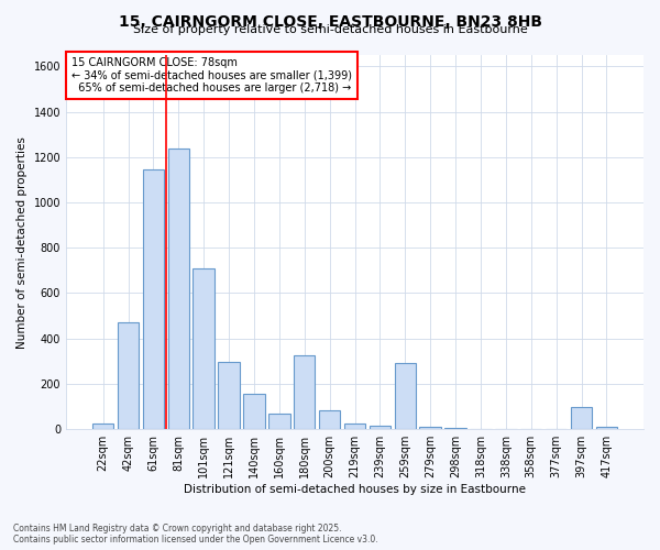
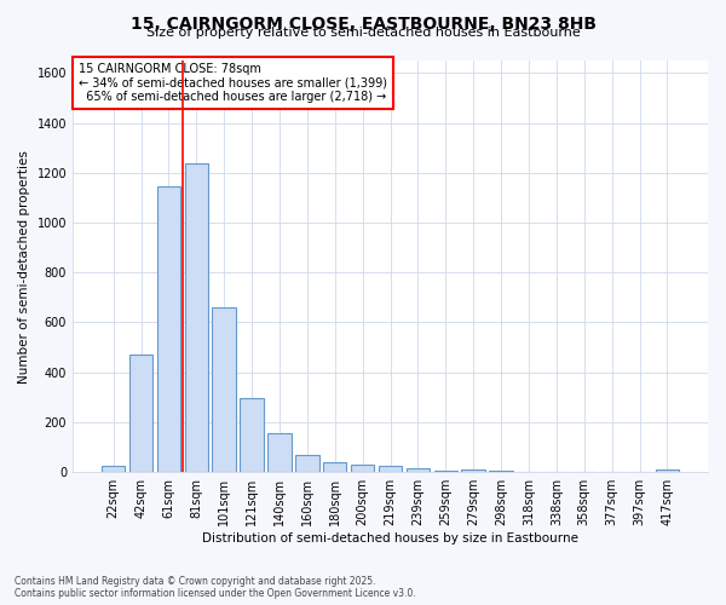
101sqm: 710 -> 660
180sqm: 325 -> 38
200sqm: 85 -> 30
259sqm: 290 -> 5
397sqm: 100 -> 1
